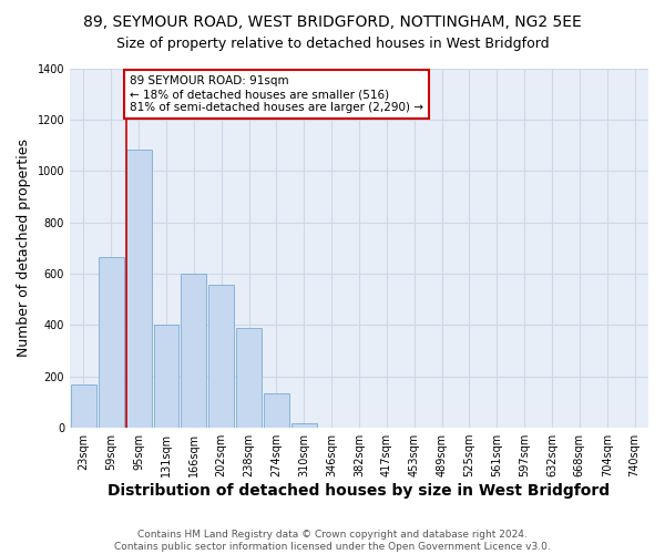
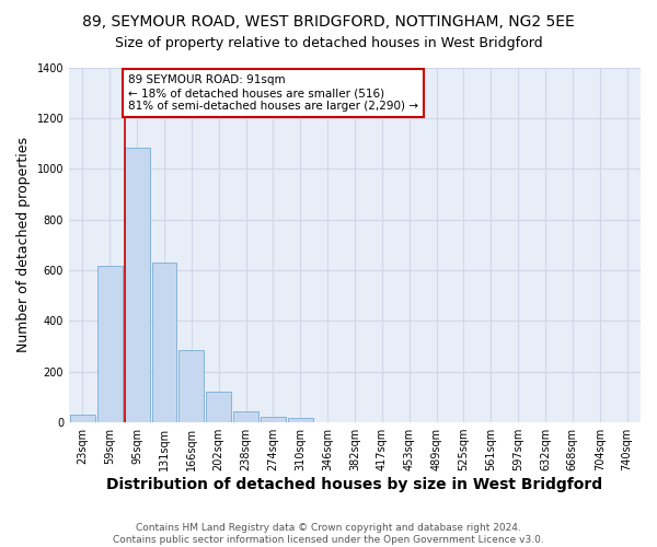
23sqm: 170 -> 30
59sqm: 665 -> 615
131sqm: 400 -> 630
166sqm: 600 -> 285
202sqm: 555 -> 120
238sqm: 390 -> 45
274sqm: 135 -> 22
